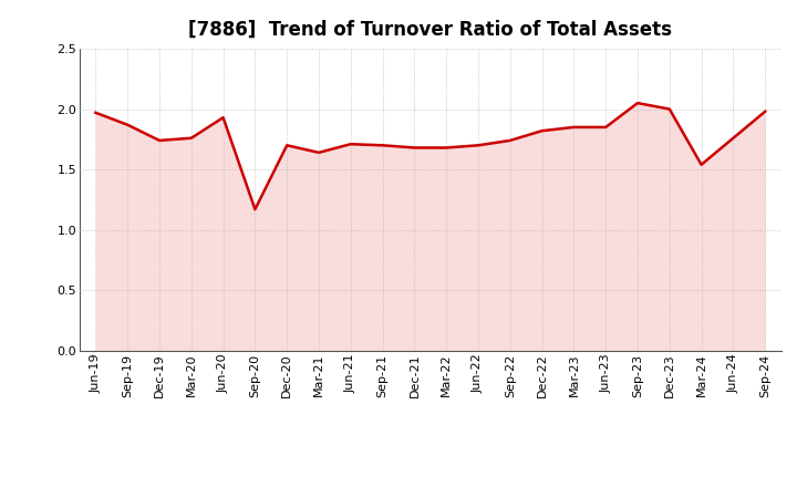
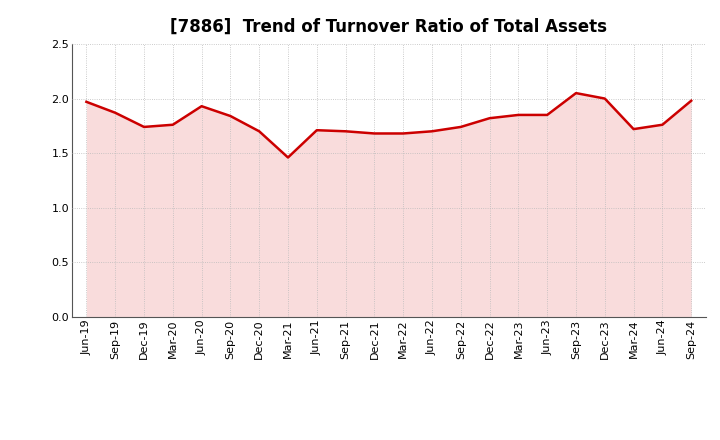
Sep-20: 1.17 -> 1.84
Mar-21: 1.64 -> 1.46
Mar-24: 1.54 -> 1.72
